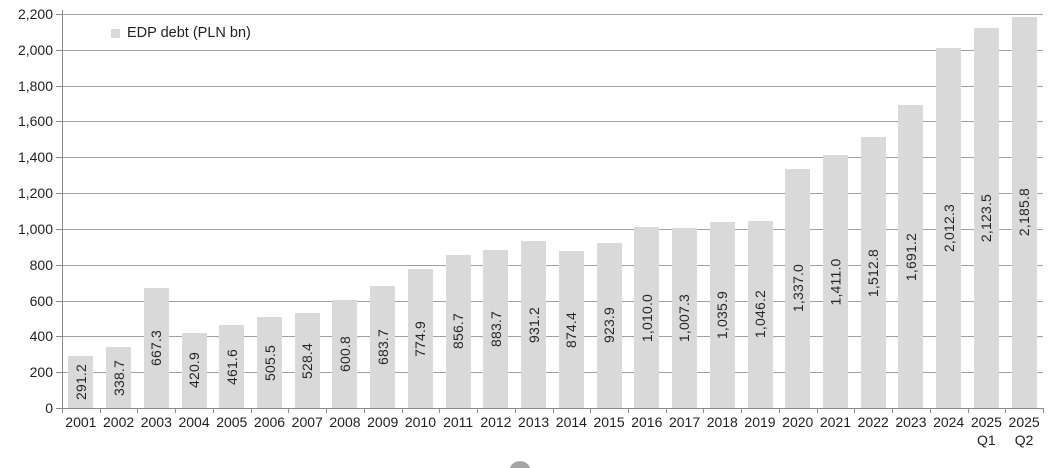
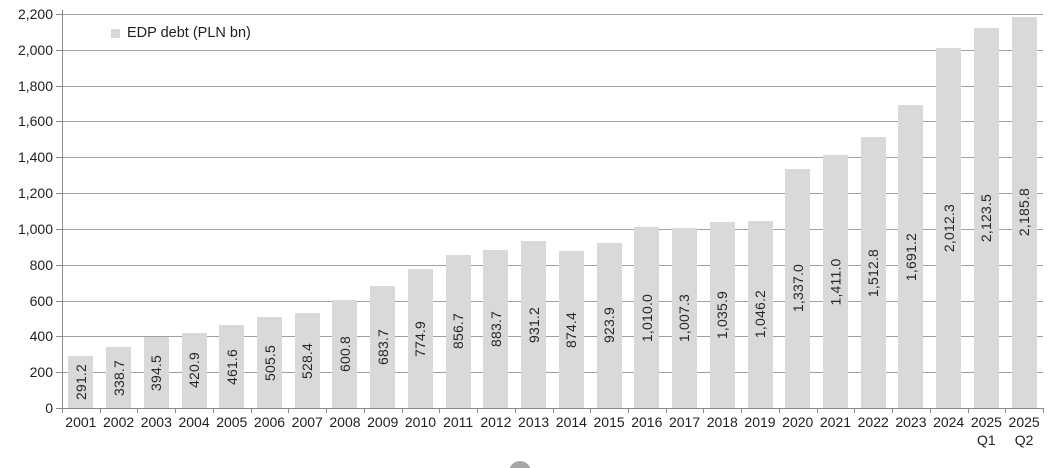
2003: 667.3 -> 394.5
